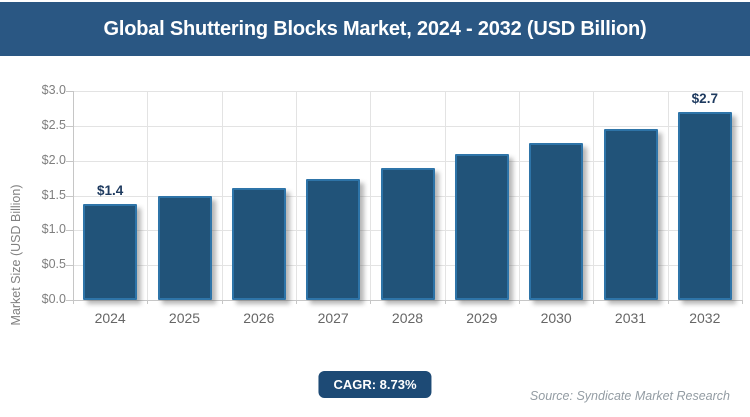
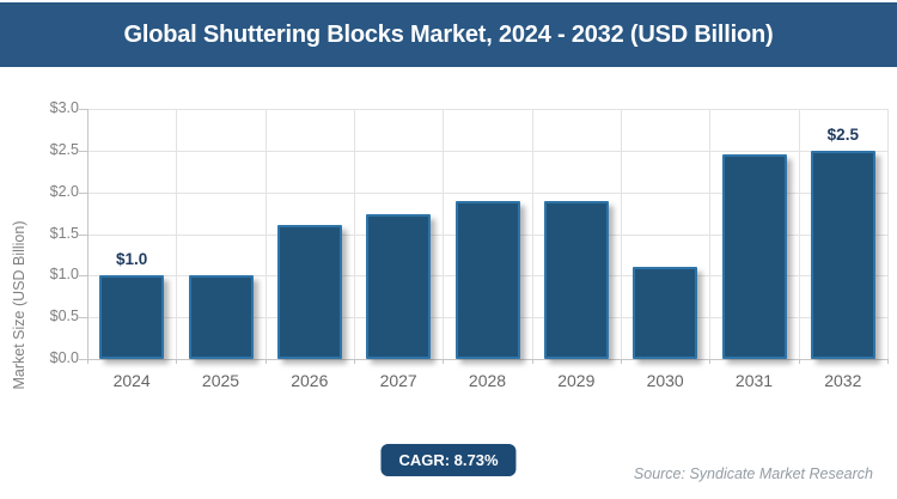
2024: $1.4 -> $1.0
2025: $1.5 -> $1.0
2029: $2.1 -> $1.9
2030: $2.3 -> $1.1
2032: $2.7 -> $2.5
